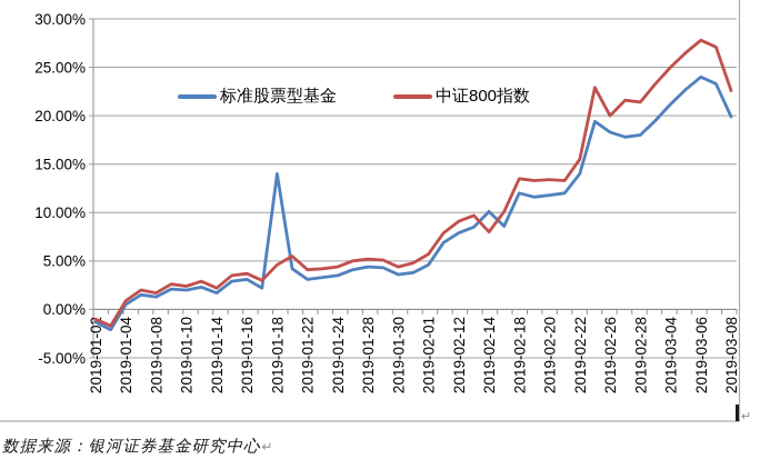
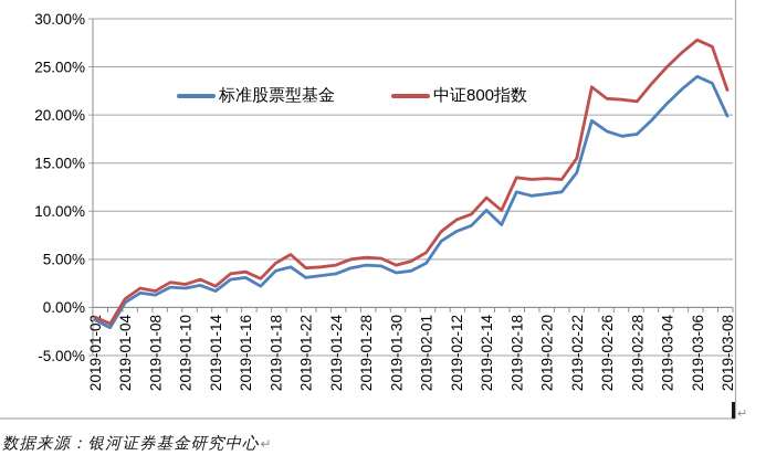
标准股票型基金/2019-01-18: 14% -> 4%
中证800指数/2019-02-14: 8% -> 11%
中证800指数/2019-02-26: 20% -> 22%
